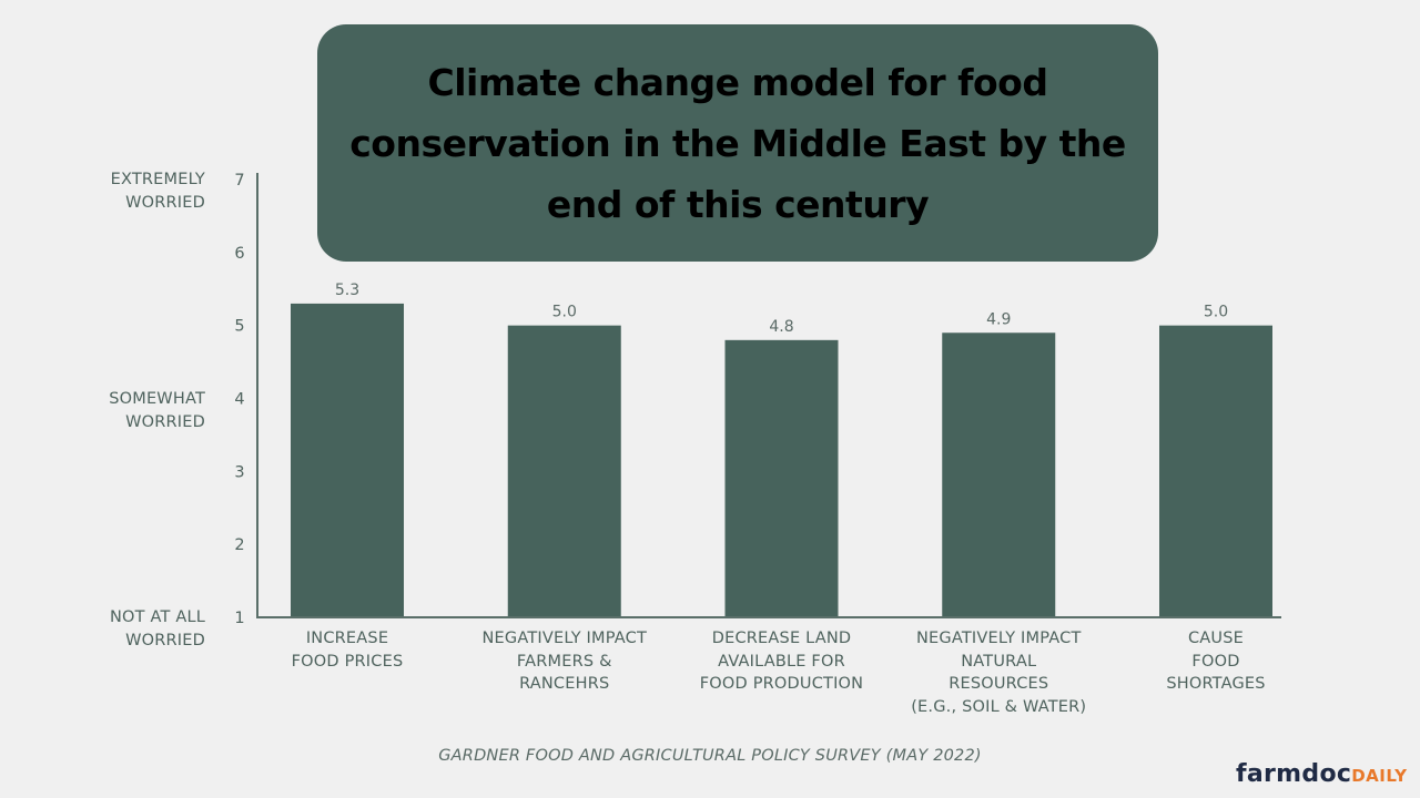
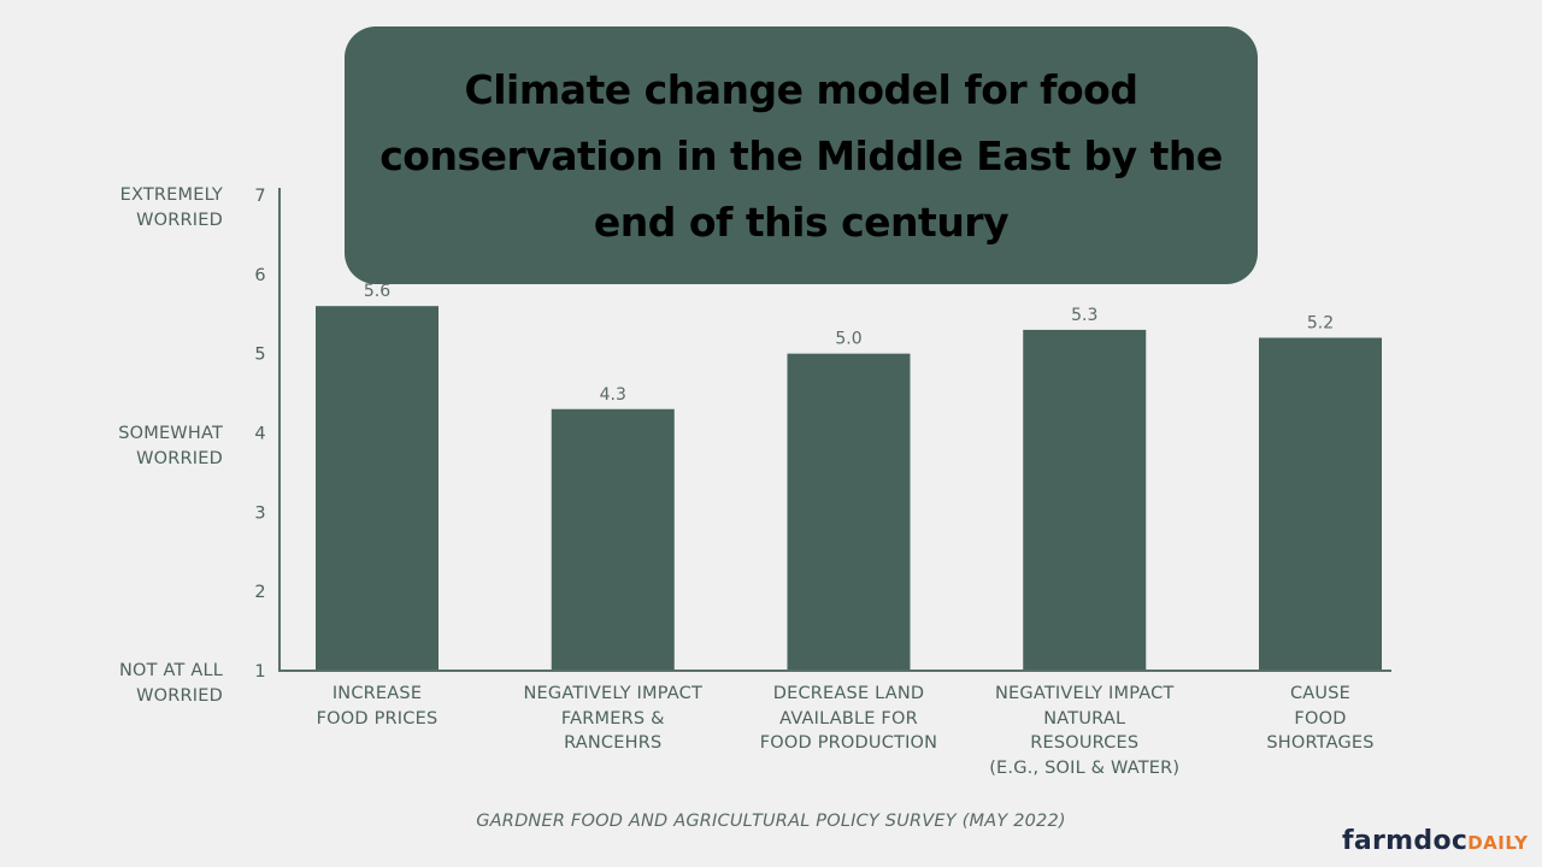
INCREASE FOOD PRICES: 5.3 -> 5.6
NEGATIVELY IMPACT FARMERS & RANCEHRS: 5.0 -> 4.3
DECREASE LAND AVAILABLE FOR FOOD PRODUCTION: 4.8 -> 5.0
NEGATIVELY IMPACT NATURAL RESOURCES (E.G., SOIL & WATER): 4.9 -> 5.3
CAUSE FOOD SHORTAGES: 5.0 -> 5.2
